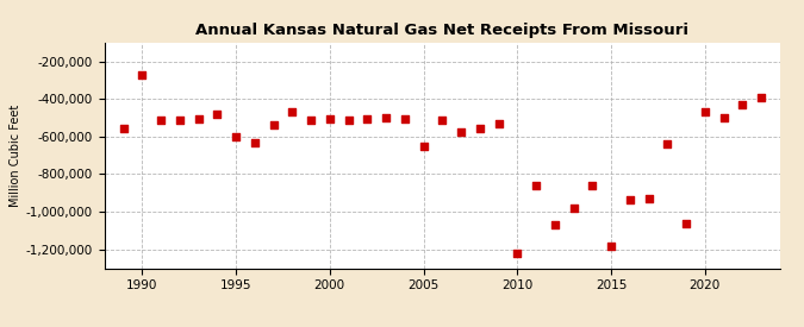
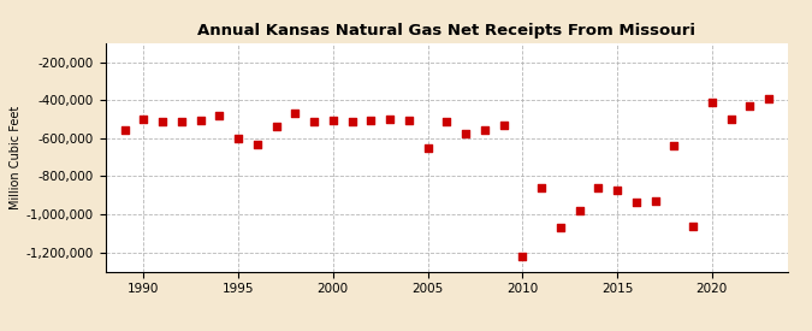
1990: -270,000 -> -500,000
2015: -1,180,000 -> -870,000
2020: -470,000 -> -410,000
